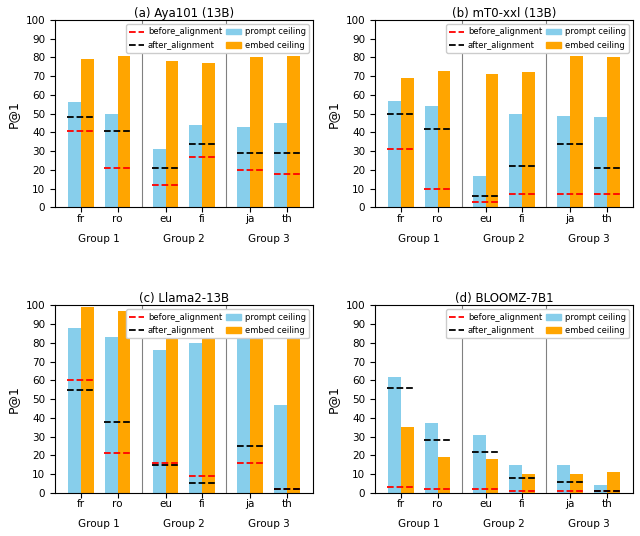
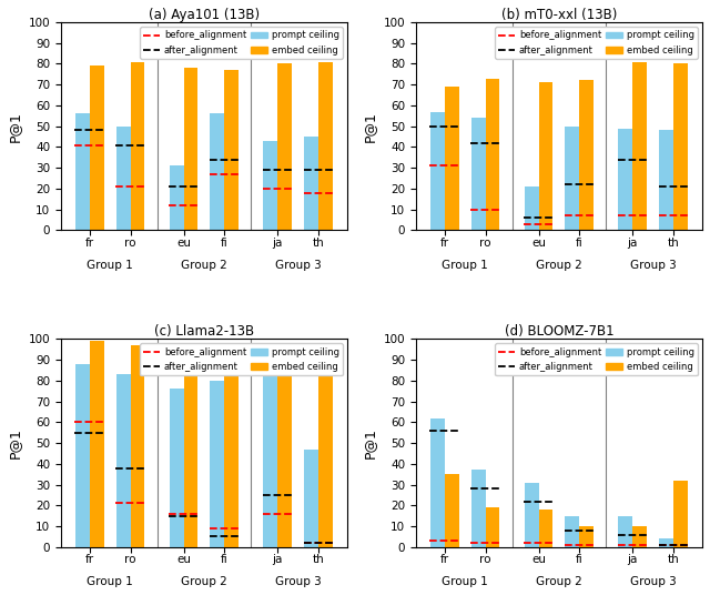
(a) Aya101 (13B)/prompt ceiling/fi: 44 -> 56
(b) mT0-xxl (13B)/prompt ceiling/eu: 17 -> 21
(d) BLOOMZ-7B1/embed ceiling/th: 11 -> 32
